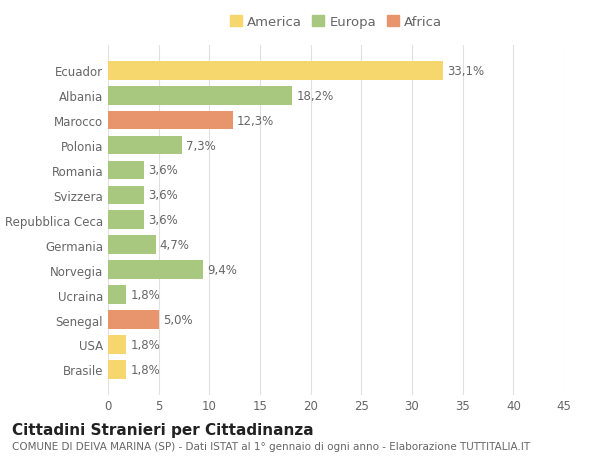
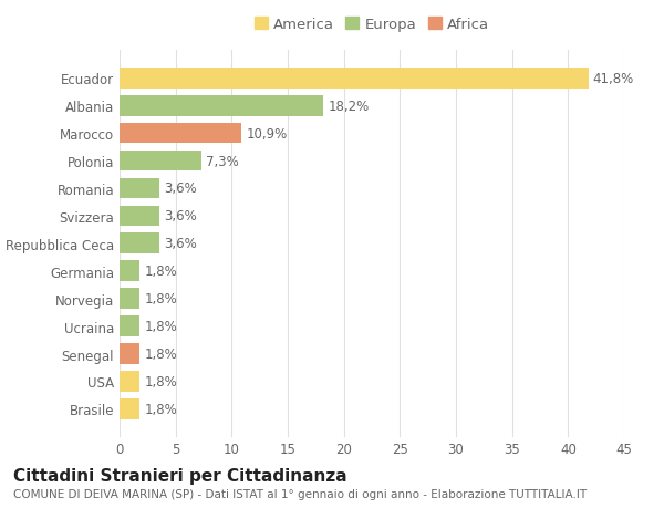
Ecuador: 33,1% -> 41,8%
Marocco: 12,3% -> 10,9%
Germania: 4,7% -> 1,8%
Norvegia: 9,4% -> 1,8%
Senegal: 5,0% -> 1,8%
